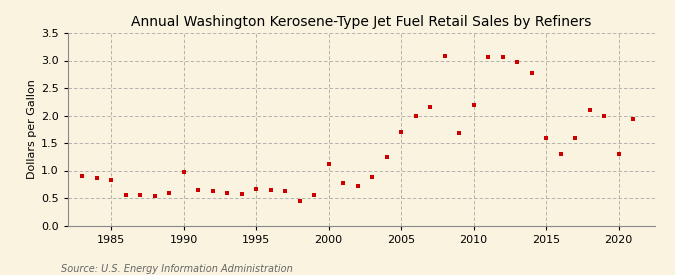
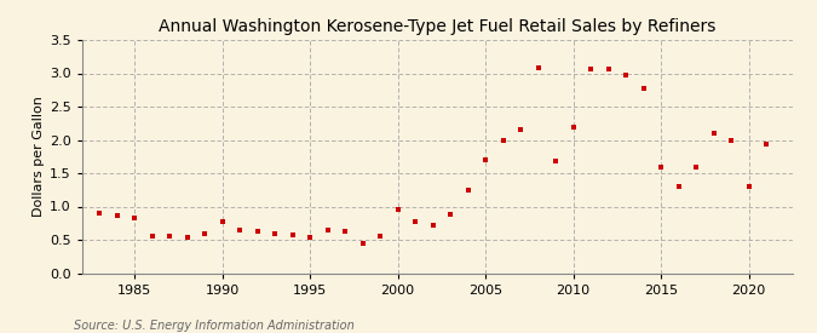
1990: 0.98 -> 0.78
1995: 0.66 -> 0.53
2000: 1.12 -> 0.95
